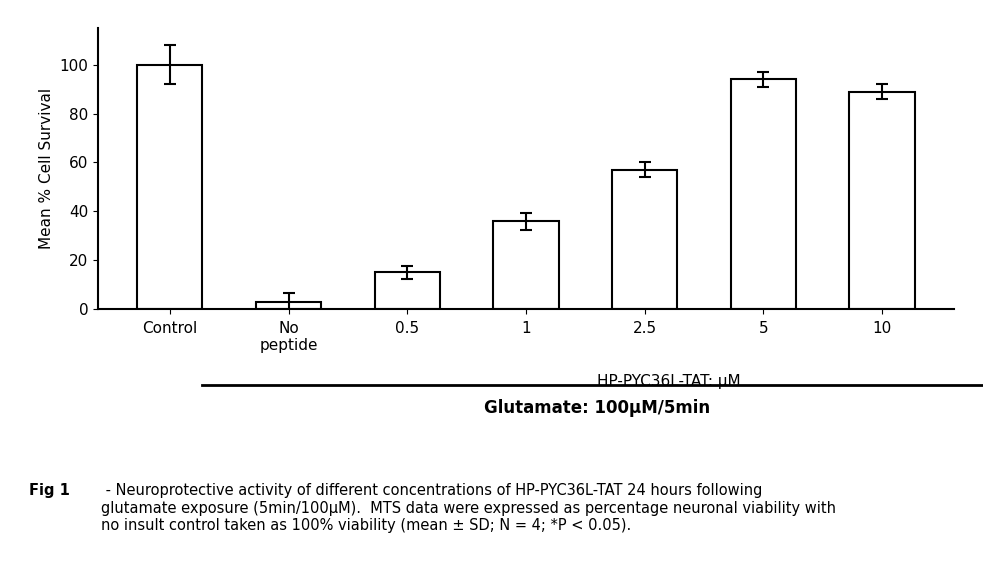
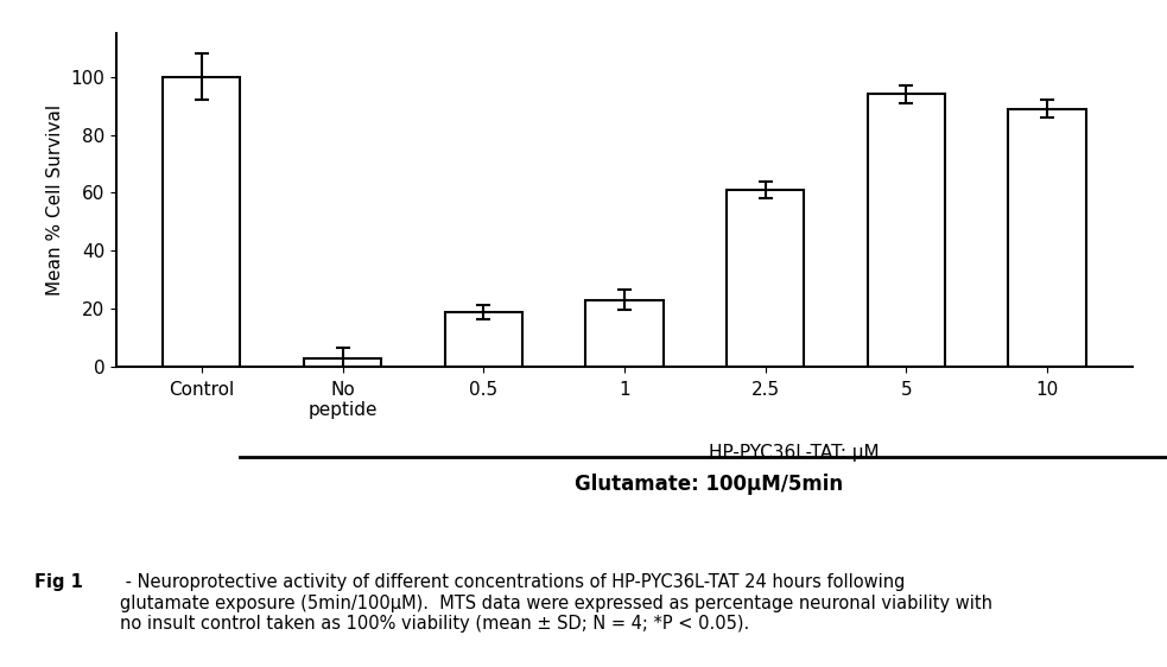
0.5: 15 -> 19
1: 36 -> 23
2.5: 57 -> 61
